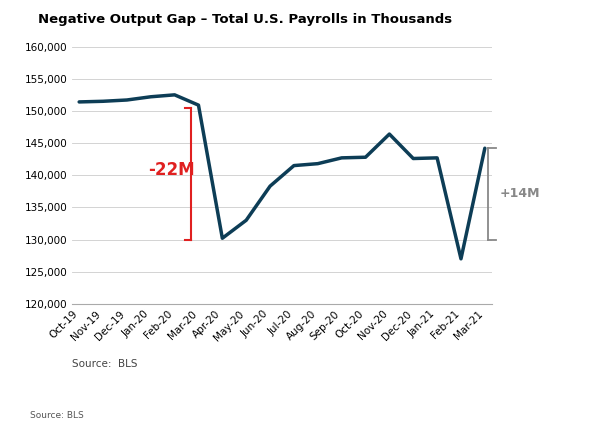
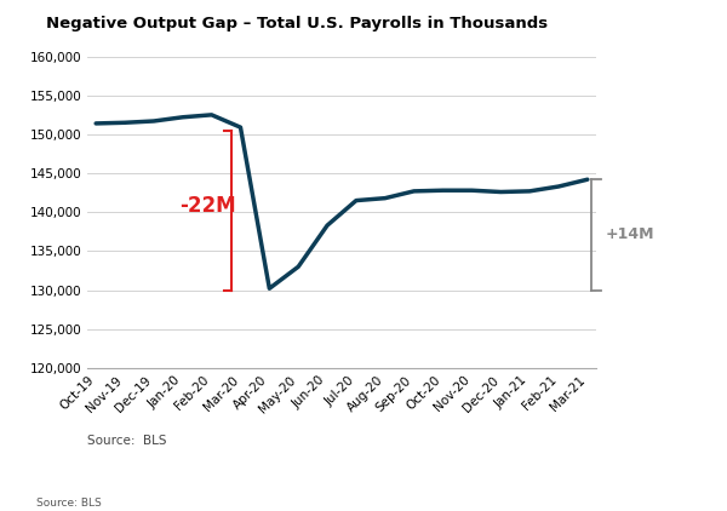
Nov-20: 146,400 -> 142,800
Feb-21: 127,000 -> 143,300
